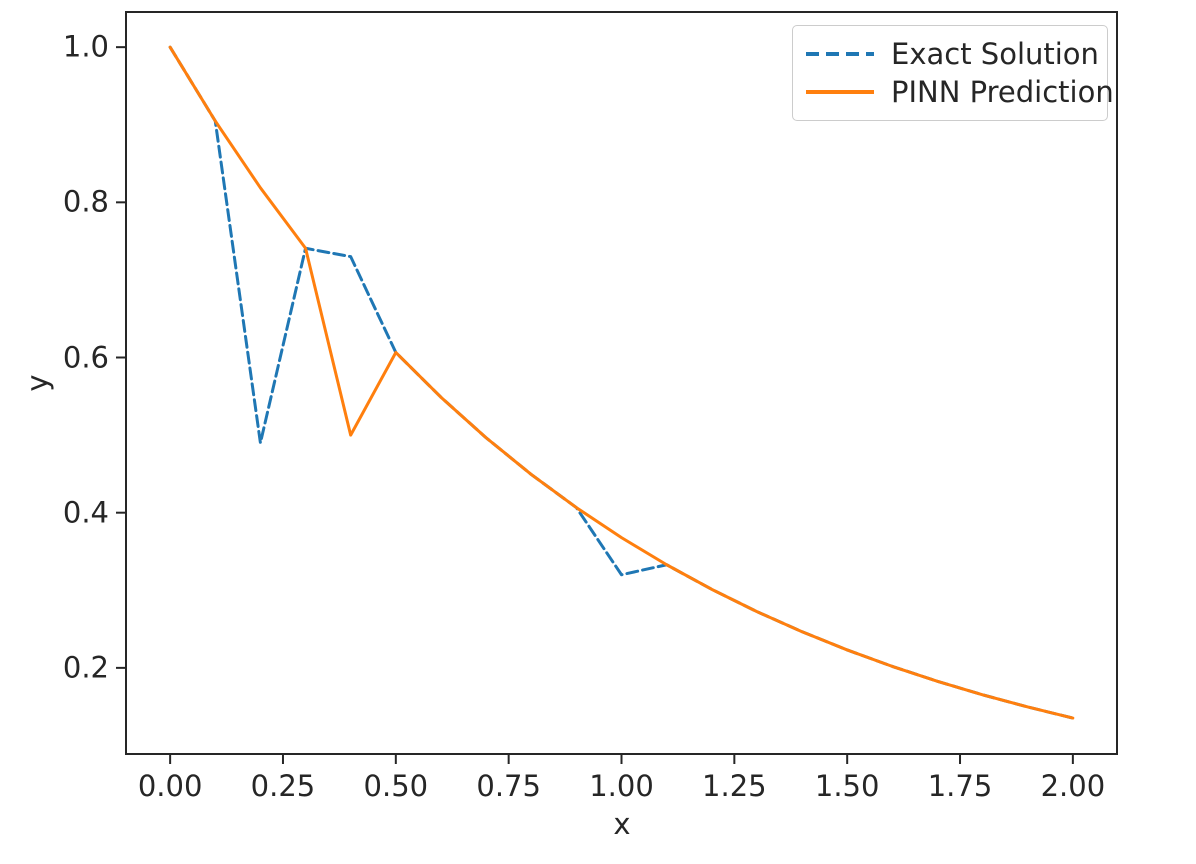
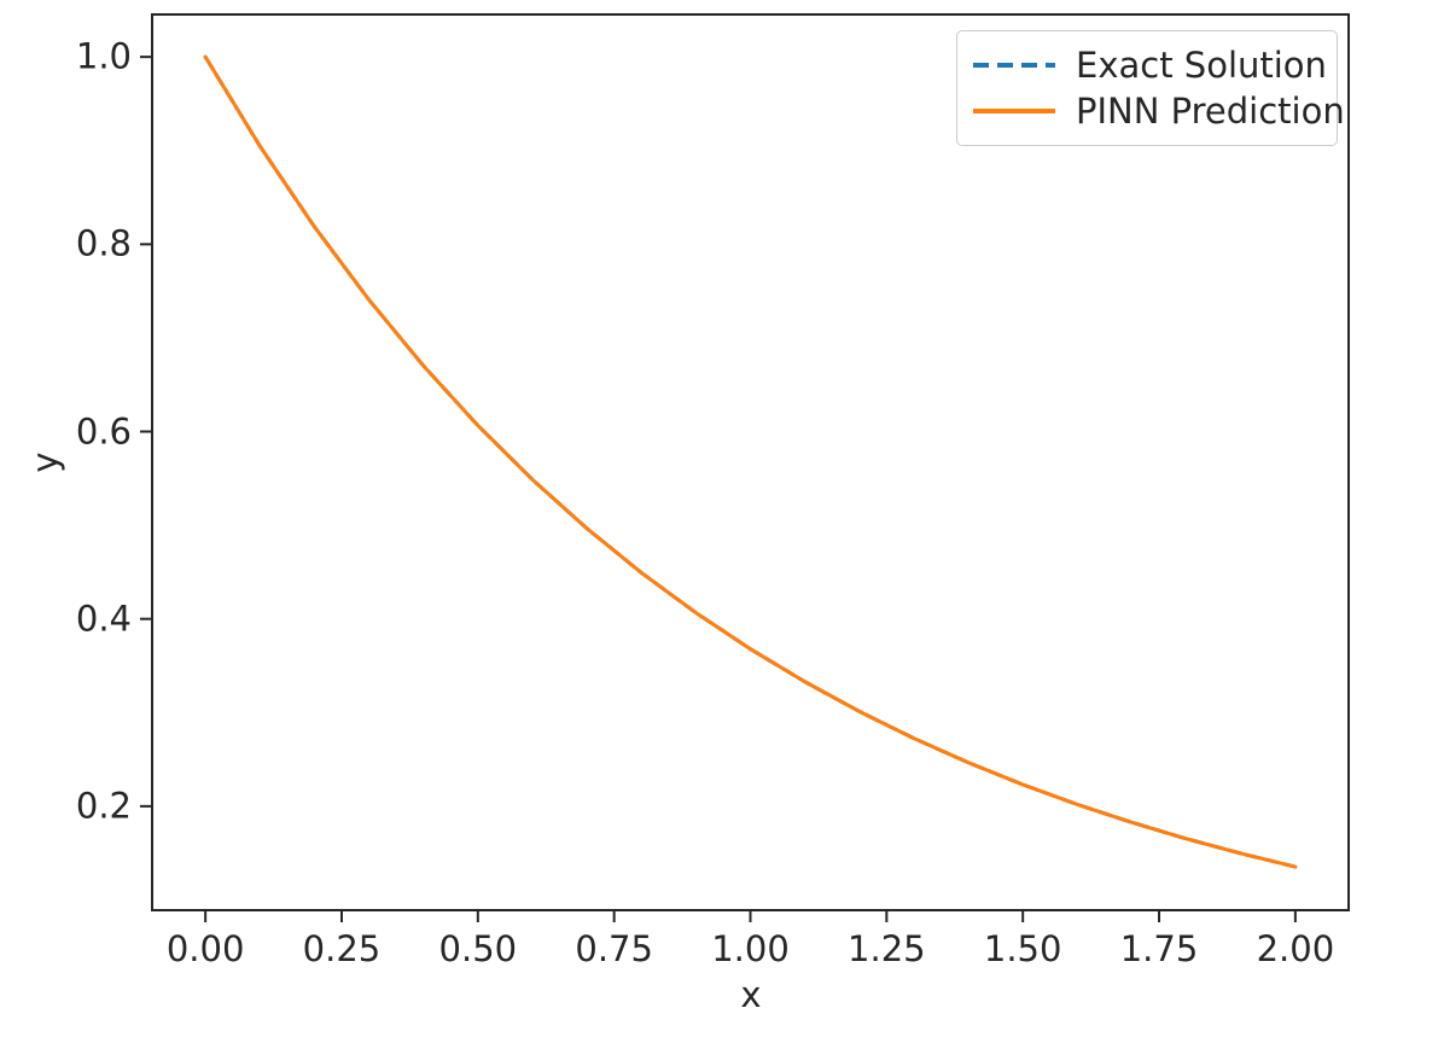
Exact Solution/0.2: 0.49 -> 0.82
Exact Solution/0.4: 0.73 -> 0.67
PINN Prediction/0.4: 0.50 -> 0.67
Exact Solution/1.0: 0.32 -> 0.37
